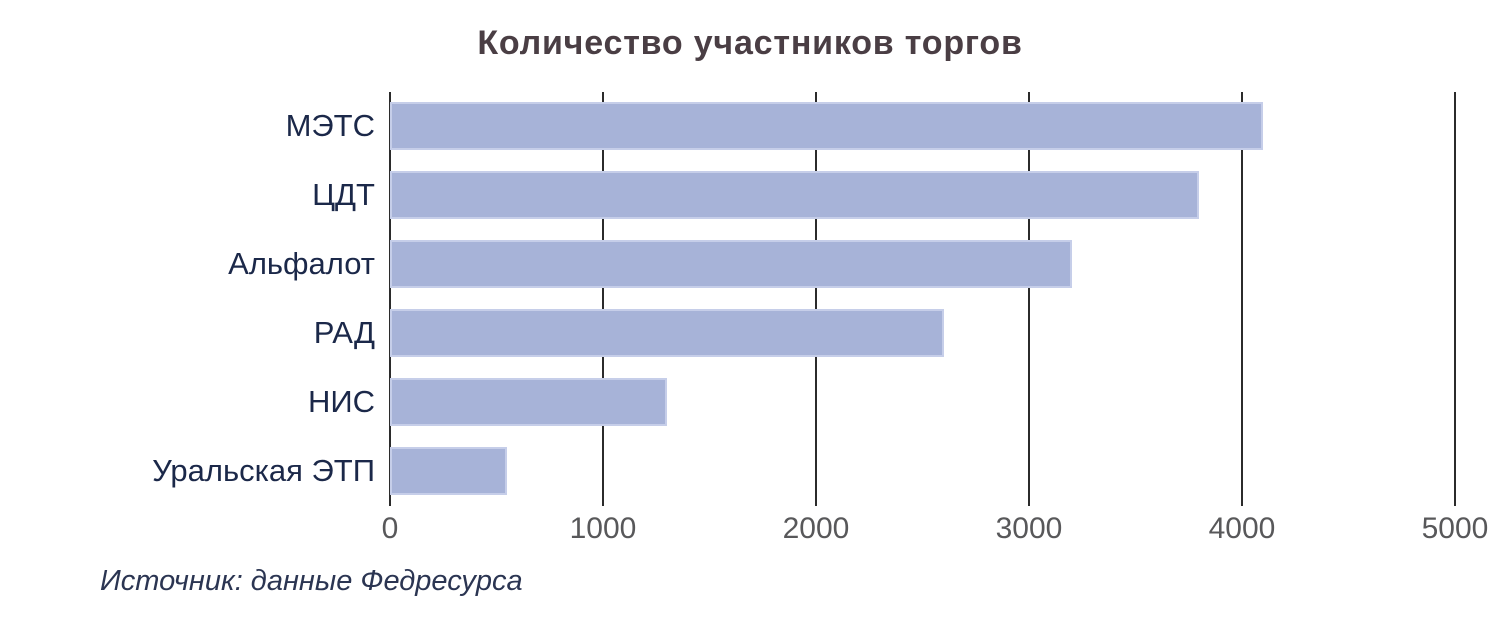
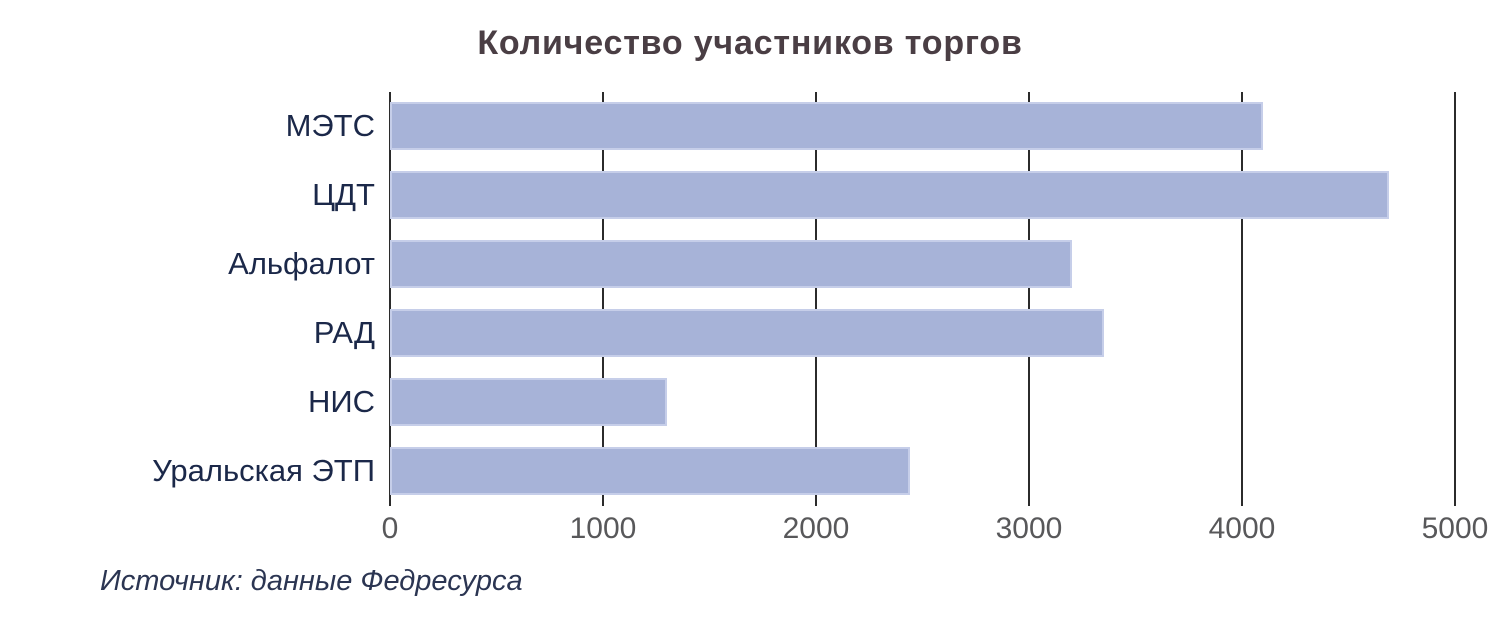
ЦДТ: 3800 -> 4690
РАД: 2600 -> 3350
Уральская ЭТП: 550 -> 2440
